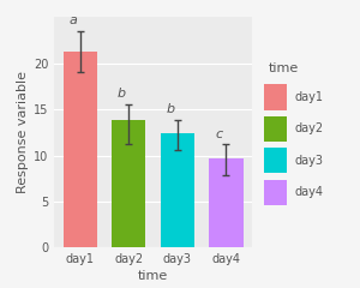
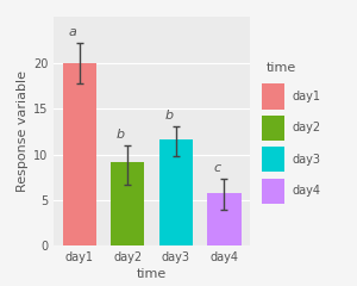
day1: 21.3 -> 20.0
day2: 13.8 -> 9.2
day3: 12.4 -> 11.6
day4: 9.7 -> 5.8
